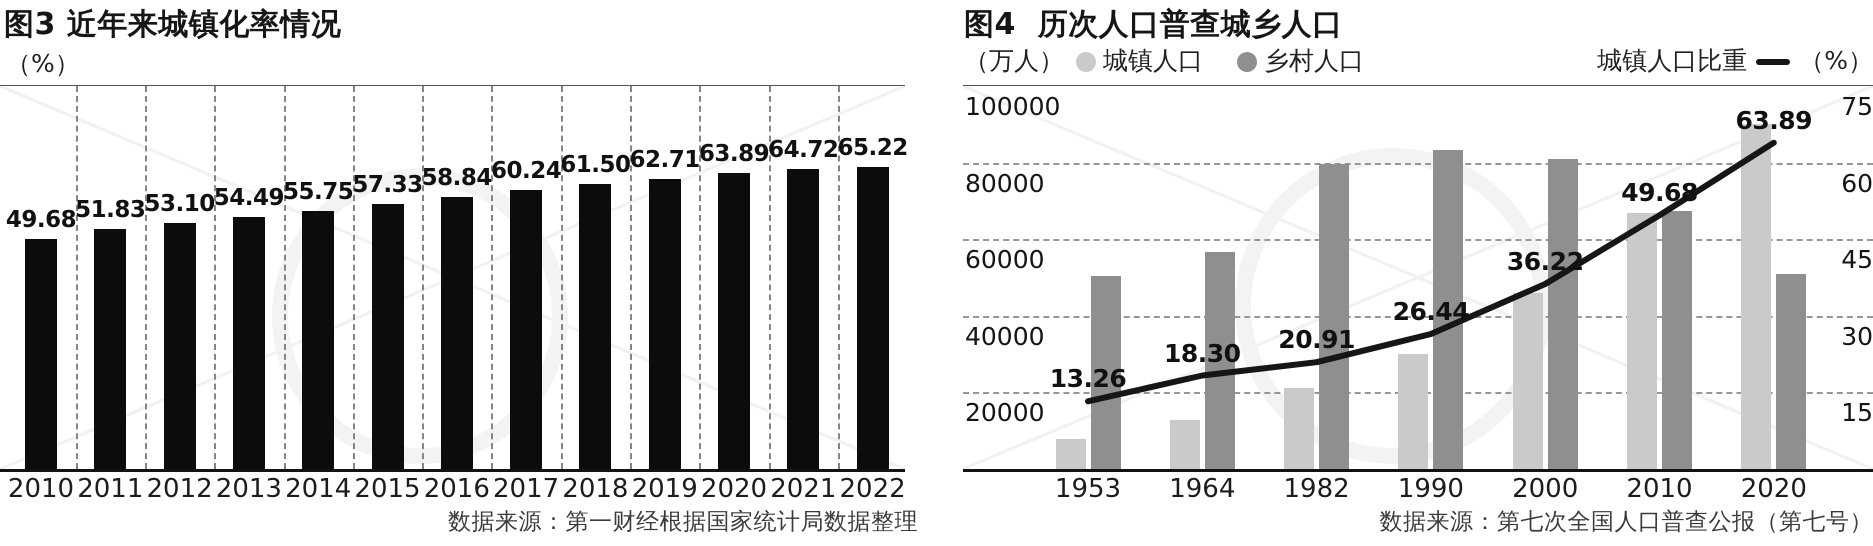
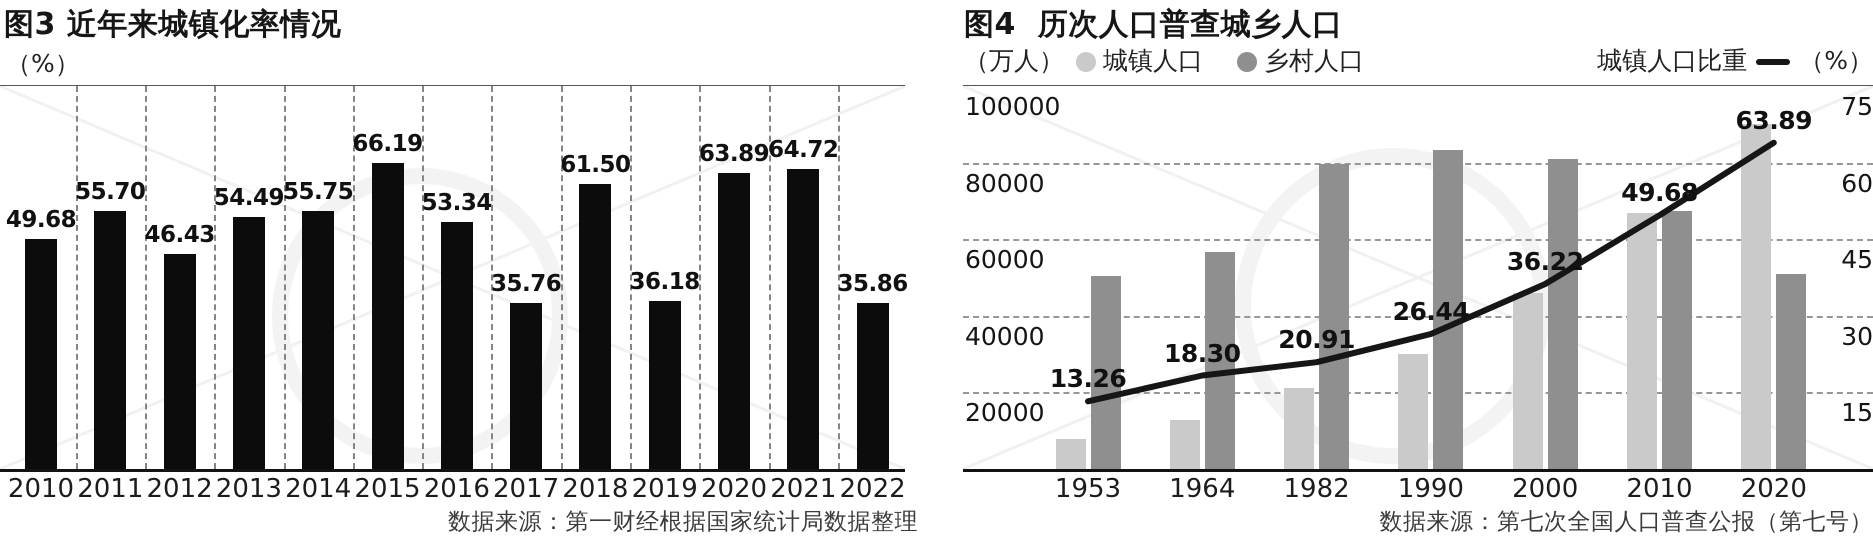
图3 近年来城镇化率情况/2011: 51.83 -> 55.70
图3 近年来城镇化率情况/2012: 53.10 -> 46.43
图3 近年来城镇化率情况/2015: 57.33 -> 66.19
图3 近年来城镇化率情况/2016: 58.84 -> 53.34
图3 近年来城镇化率情况/2017: 60.24 -> 35.76
图3 近年来城镇化率情况/2019: 62.71 -> 36.18
图3 近年来城镇化率情况/2022: 65.22 -> 35.86
